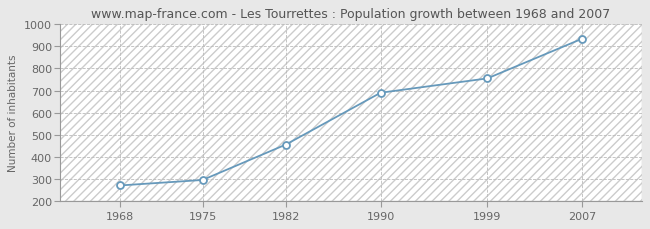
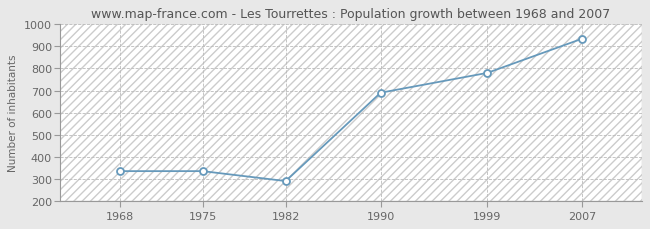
1968: 270 -> 335
1975: 295 -> 335
1982: 455 -> 290
1999: 755 -> 780
